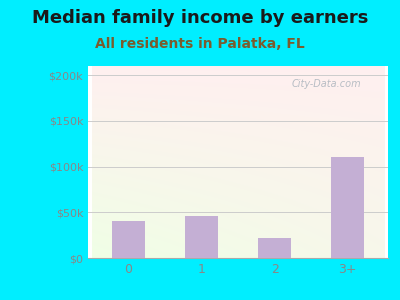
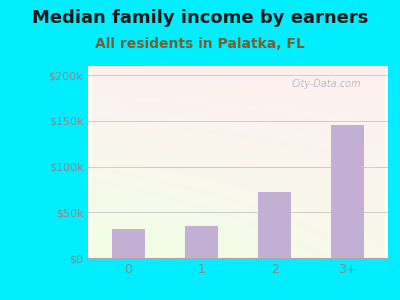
0: $40k -> $32k
1: $46k -> $35k
2: $22k -> $72k
3+: $110k -> $145k
